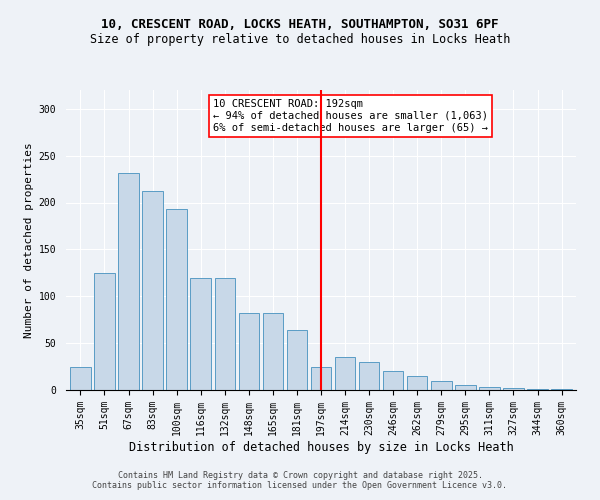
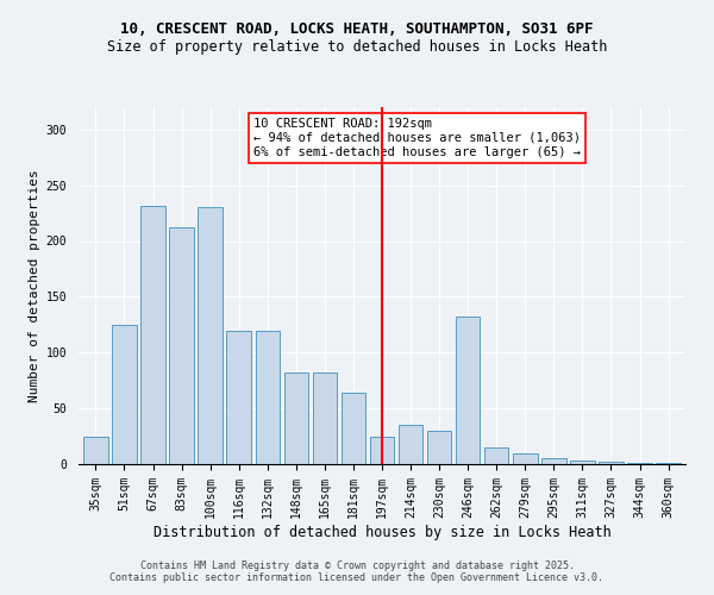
100sqm: 193 -> 230
246sqm: 20 -> 132
